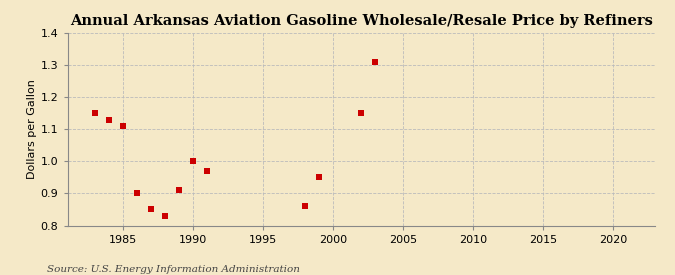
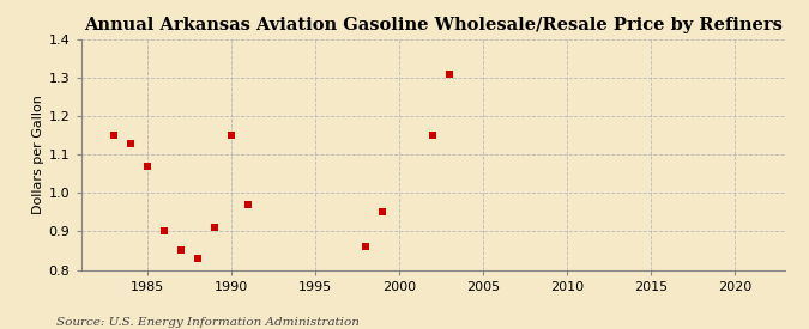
1985: 1.11 -> 1.07
1990: 1.00 -> 1.15
